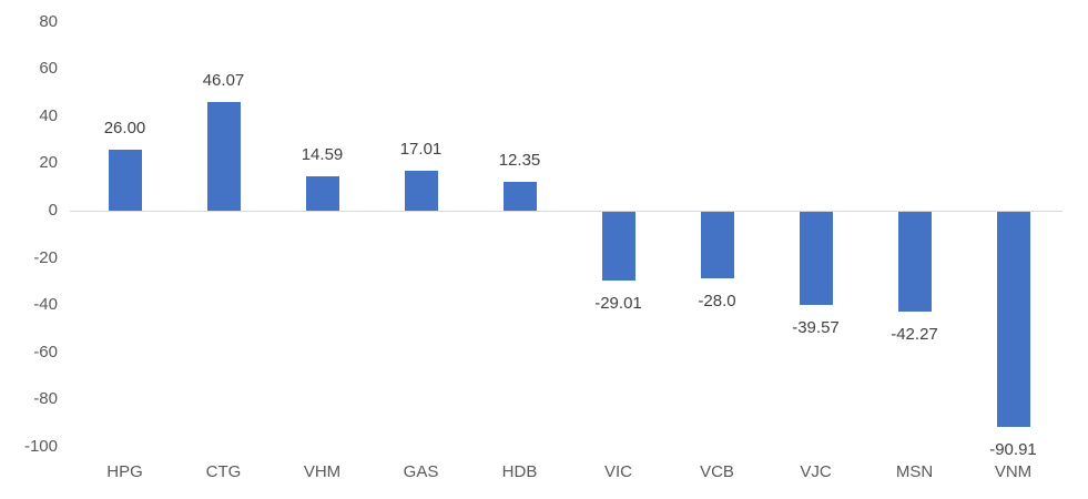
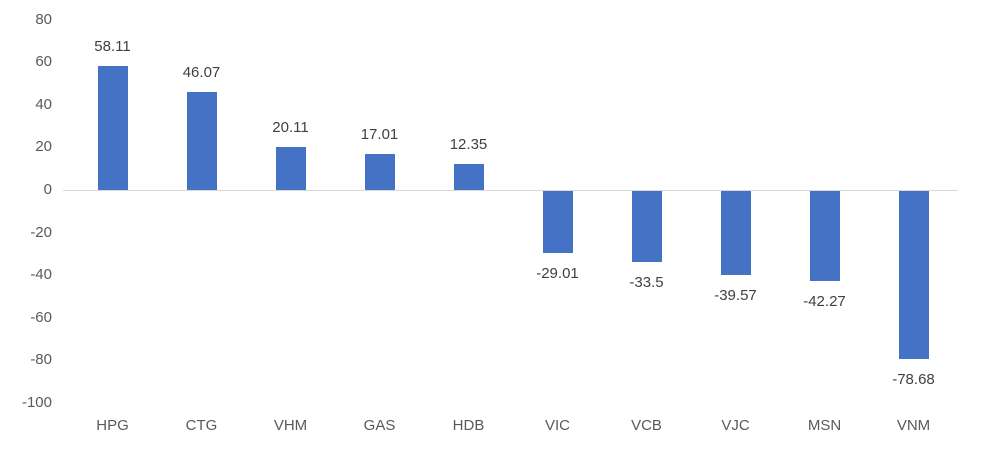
HPG: 26.00 -> 58.11
VHM: 14.59 -> 20.11
VCB: -28.0 -> -33.5
VNM: -90.91 -> -78.68
